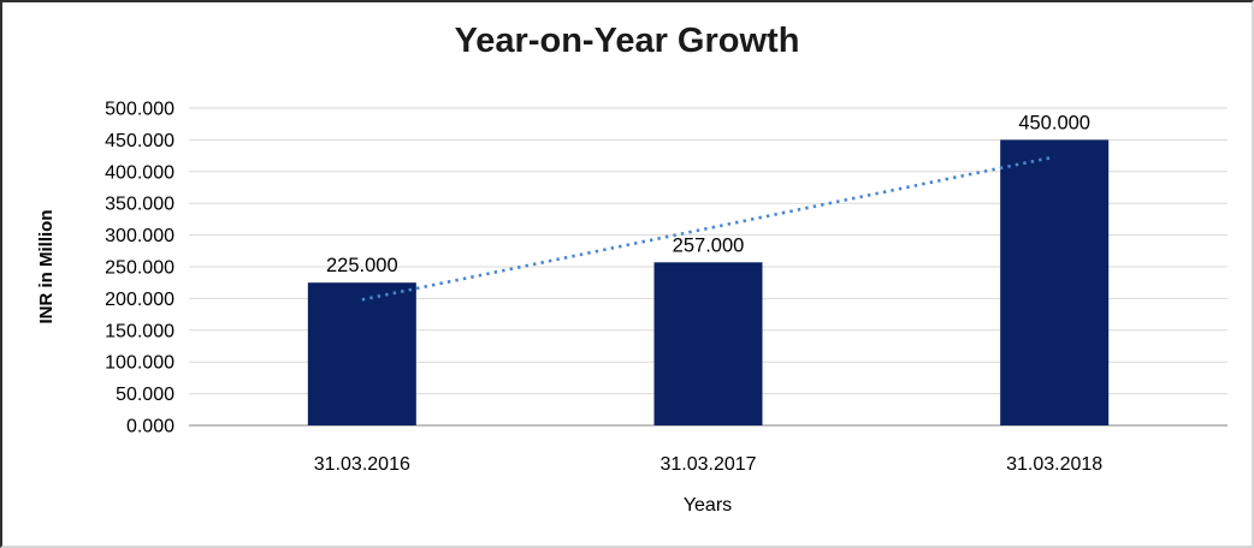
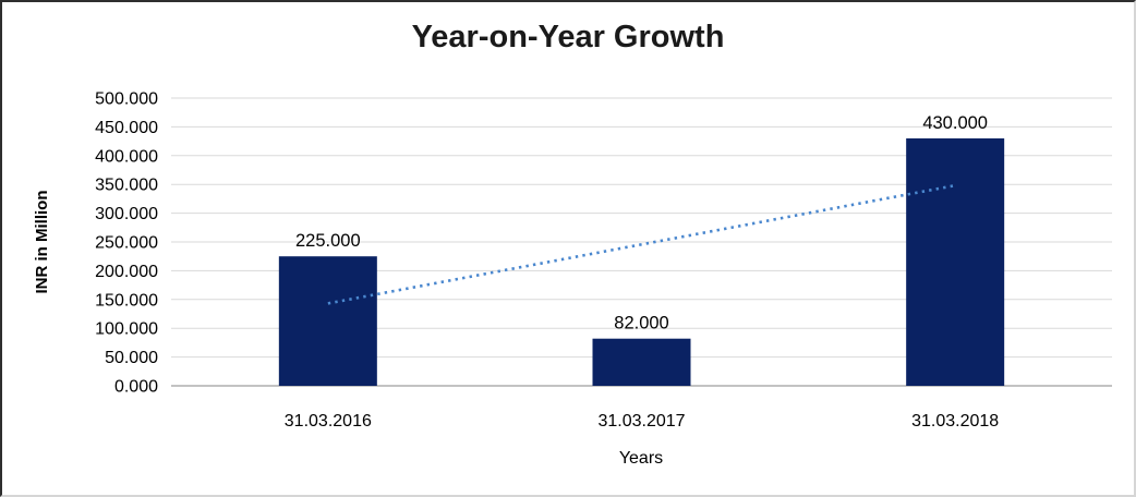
31.03.2017: 257.000 -> 82.000
31.03.2018: 450.000 -> 430.000
